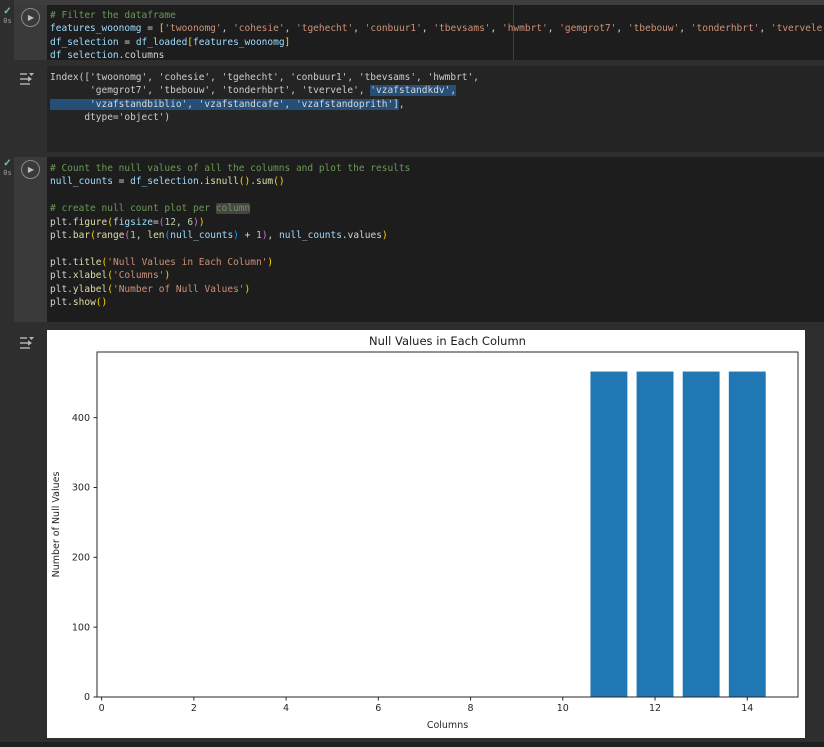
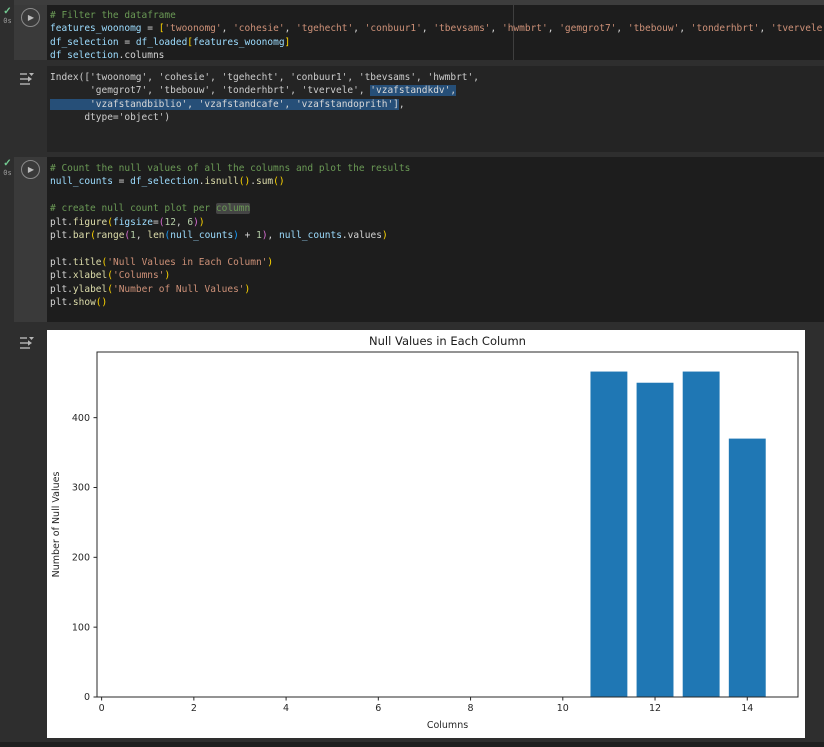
12: 470 -> 450
14: 470 -> 370
